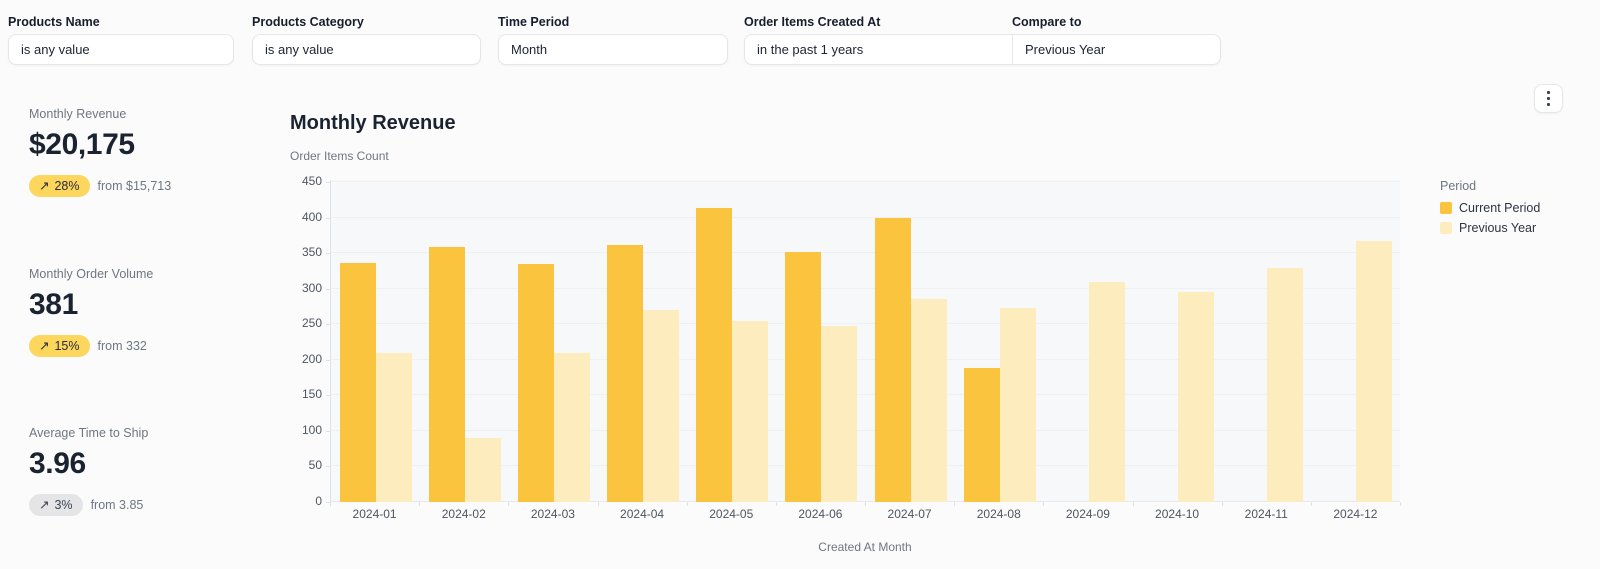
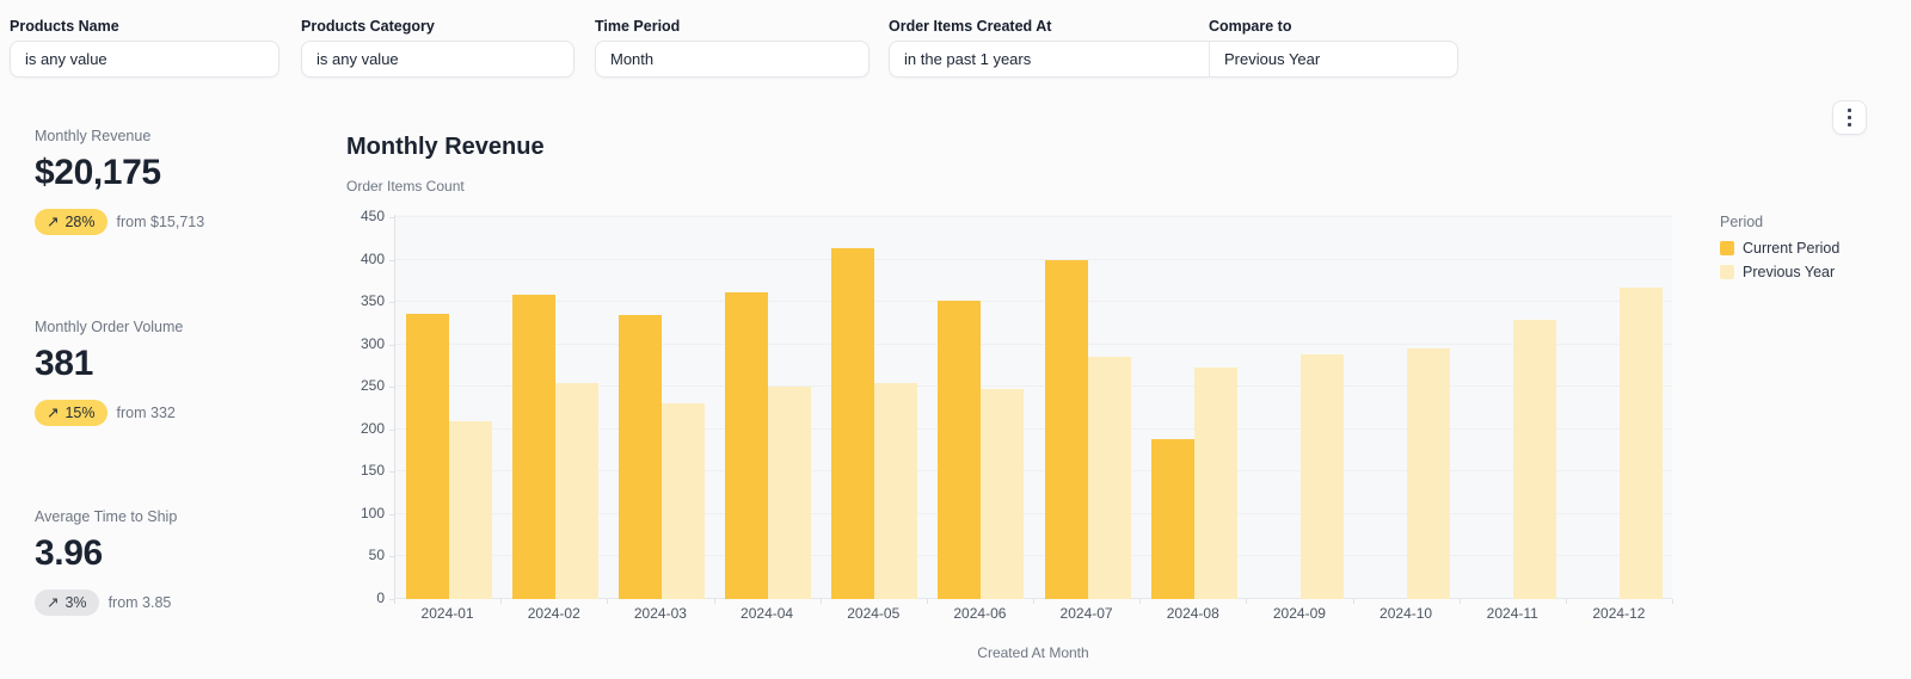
Previous Year/2024-02: 90 -> 250
Previous Year/2024-03: 210 -> 230
Previous Year/2024-04: 270 -> 250
Previous Year/2024-09: 310 -> 290
